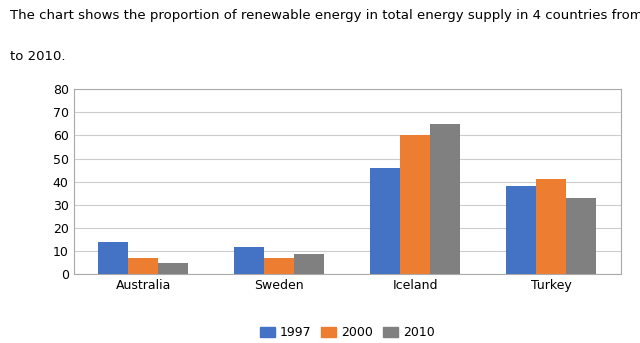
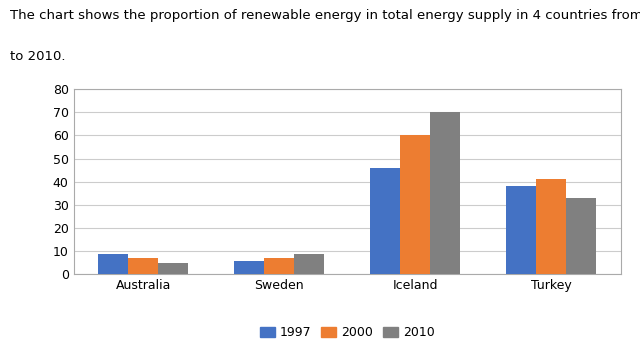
1997/Australia: 14 -> 9
1997/Sweden: 12 -> 6
2010/Iceland: 65 -> 70
